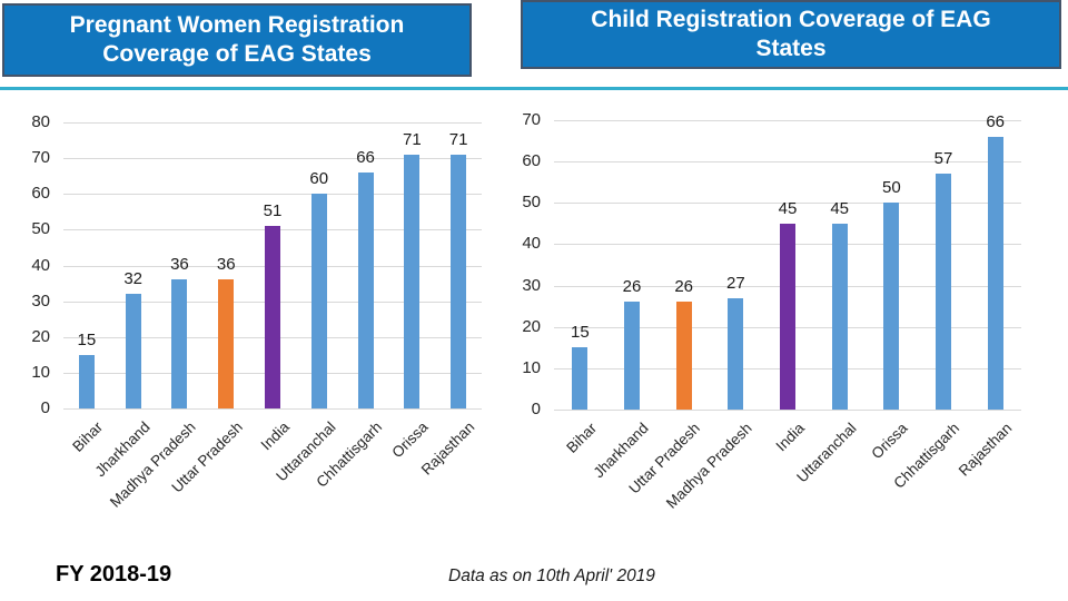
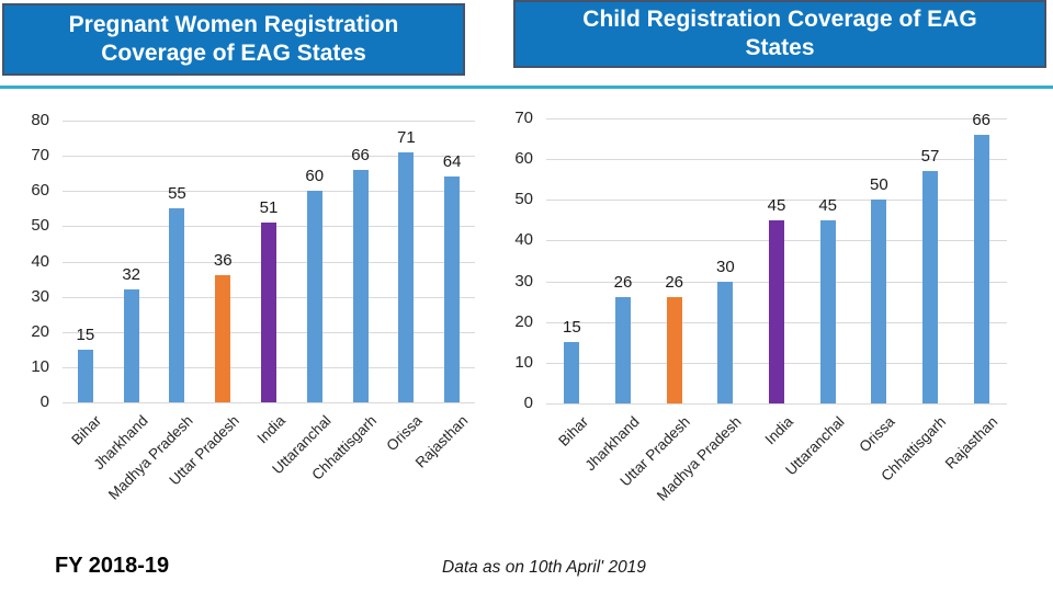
Pregnant Women Registration Coverage of EAG States/Madhya Pradesh: 36 -> 55
Pregnant Women Registration Coverage of EAG States/Rajasthan: 71 -> 64
Child Registration Coverage of EAG States/Madhya Pradesh: 27 -> 30
